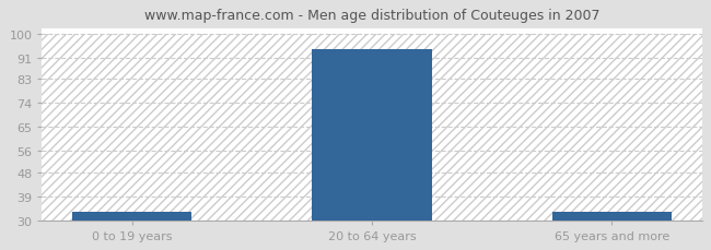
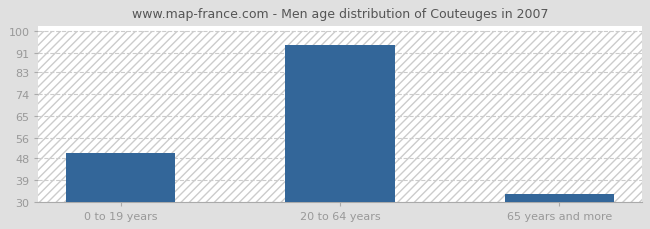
0 to 19 years: 33 -> 50
